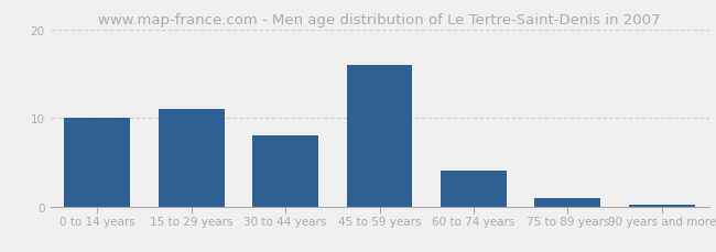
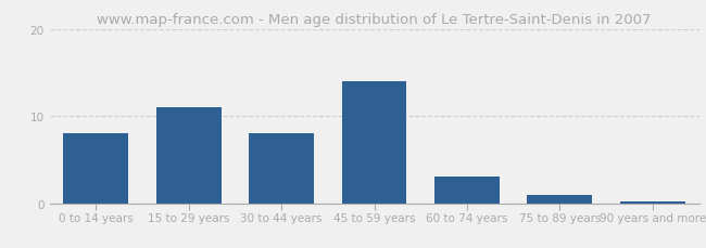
0 to 14 years: 10.0 -> 8.0
45 to 59 years: 16.0 -> 14.0
60 to 74 years: 4.0 -> 3.0
